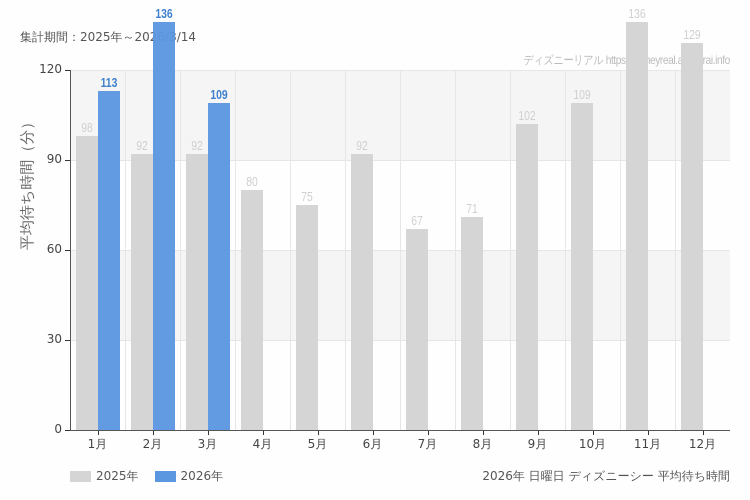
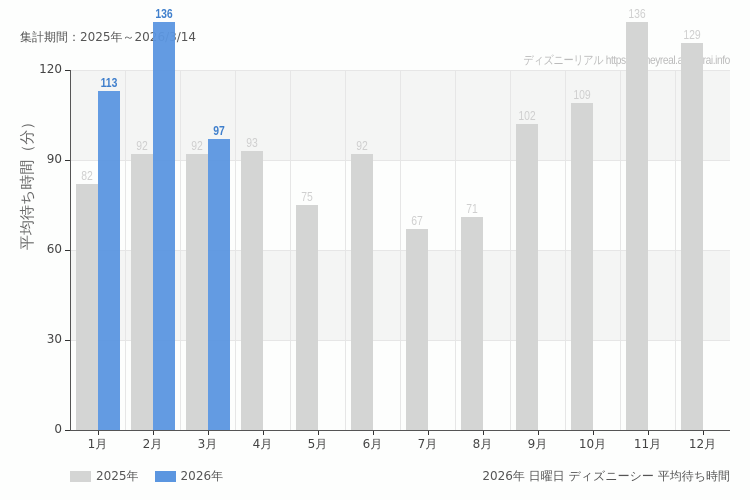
2025年/1月: 98 -> 82
2026年/3月: 109 -> 97
2025年/4月: 80 -> 93
